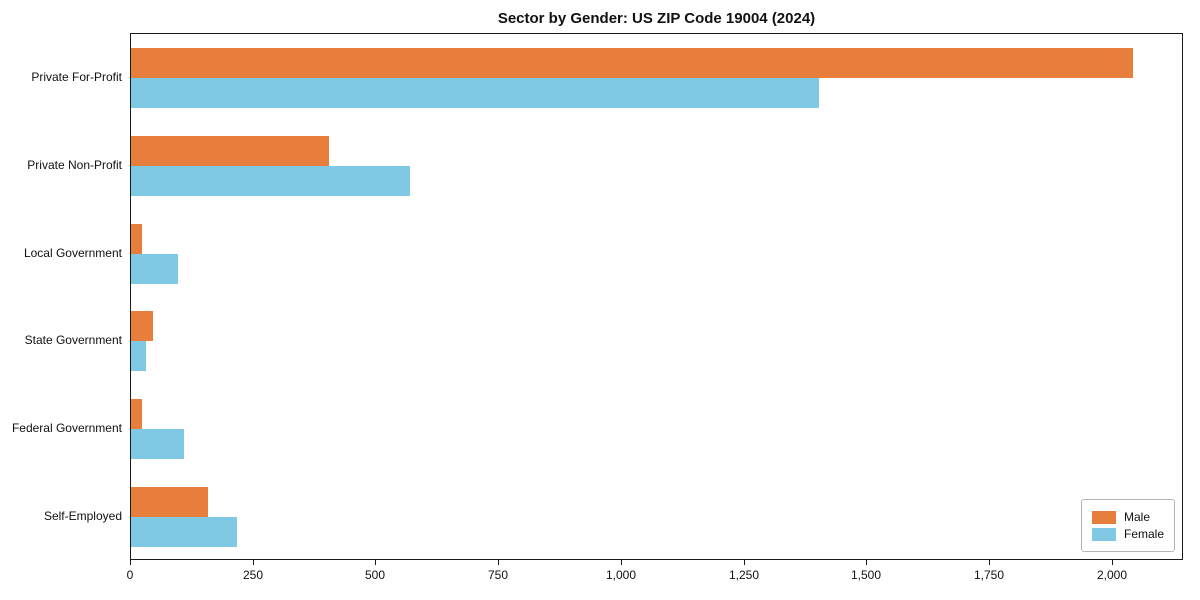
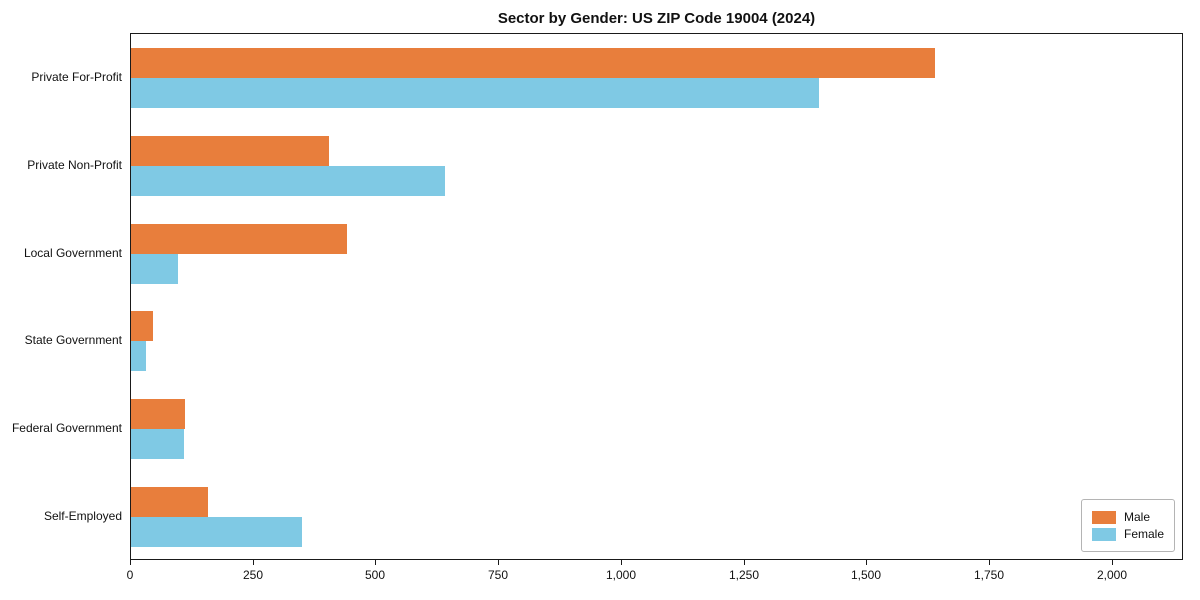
Male/Private For-Profit: 2040 -> 1640
Female/Private Non-Profit: 570 -> 640
Male/Local Government: 20 -> 440
Male/Federal Government: 20 -> 110
Female/Self-Employed: 220 -> 350
